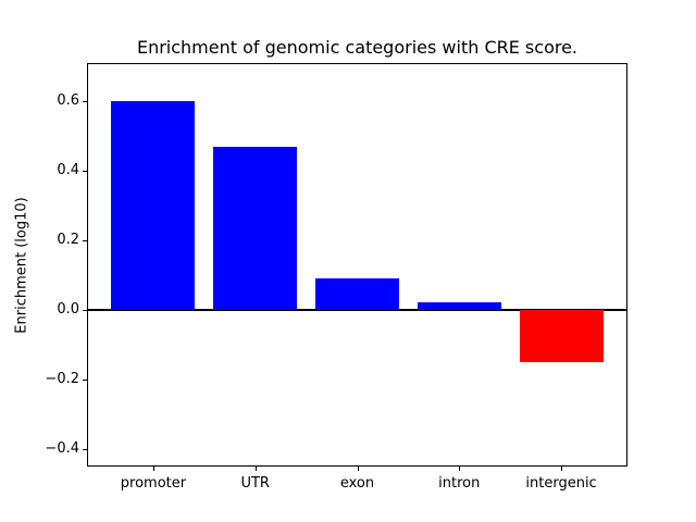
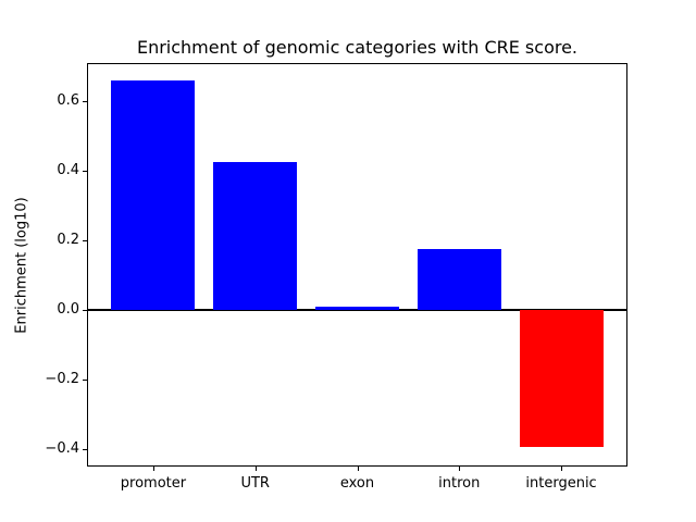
promoter: 0.60 -> 0.66
UTR: 0.47 -> 0.42
exon: 0.09 -> 0.01
intron: 0.02 -> 0.17
intergenic: -0.15 -> -0.40
